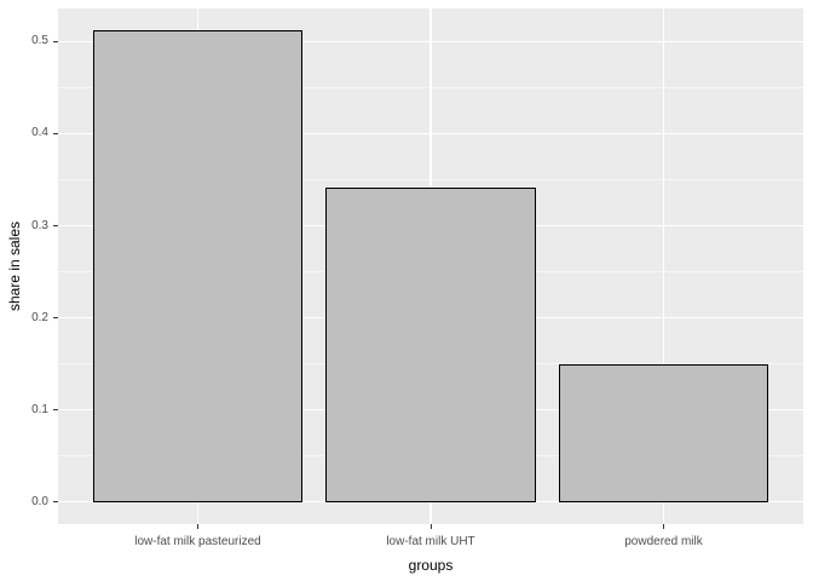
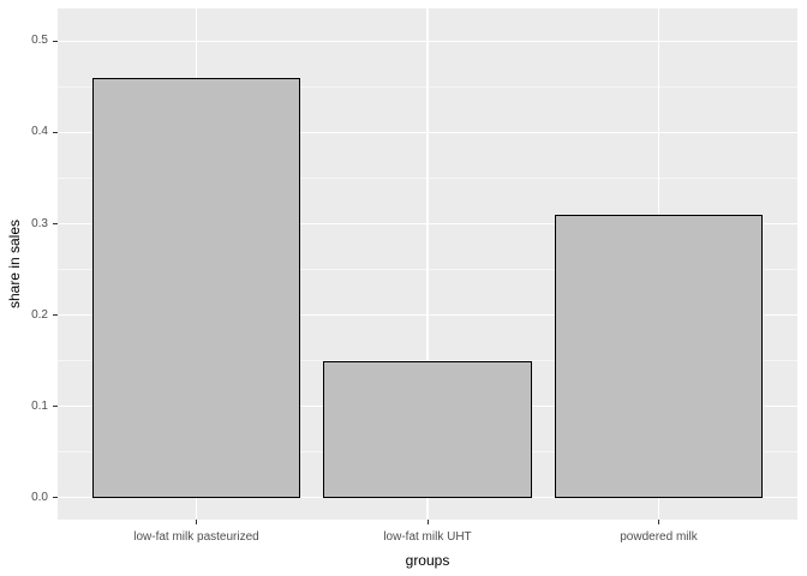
low-fat milk pasteurized: 0.51 -> 0.46
low-fat milk UHT: 0.34 -> 0.15
powdered milk: 0.15 -> 0.31
